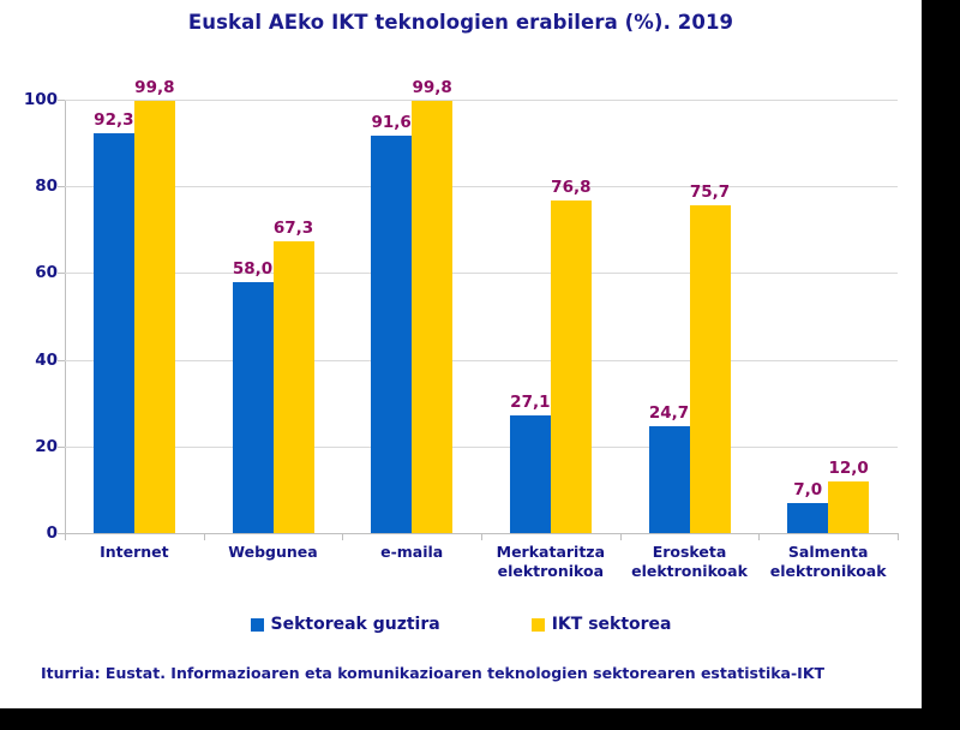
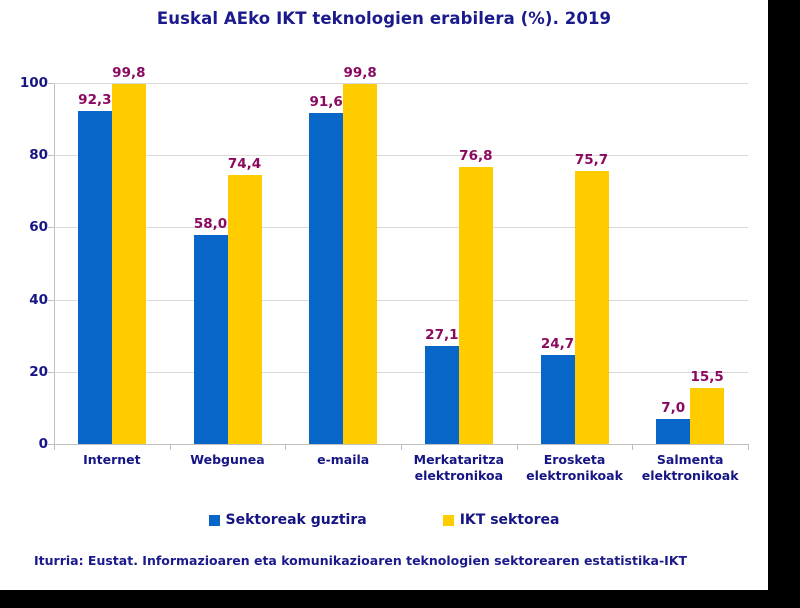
IKT sektorea/Webgunea: 67,3 -> 74,4
IKT sektorea/Salmenta elektronikoak: 12,0 -> 15,5
